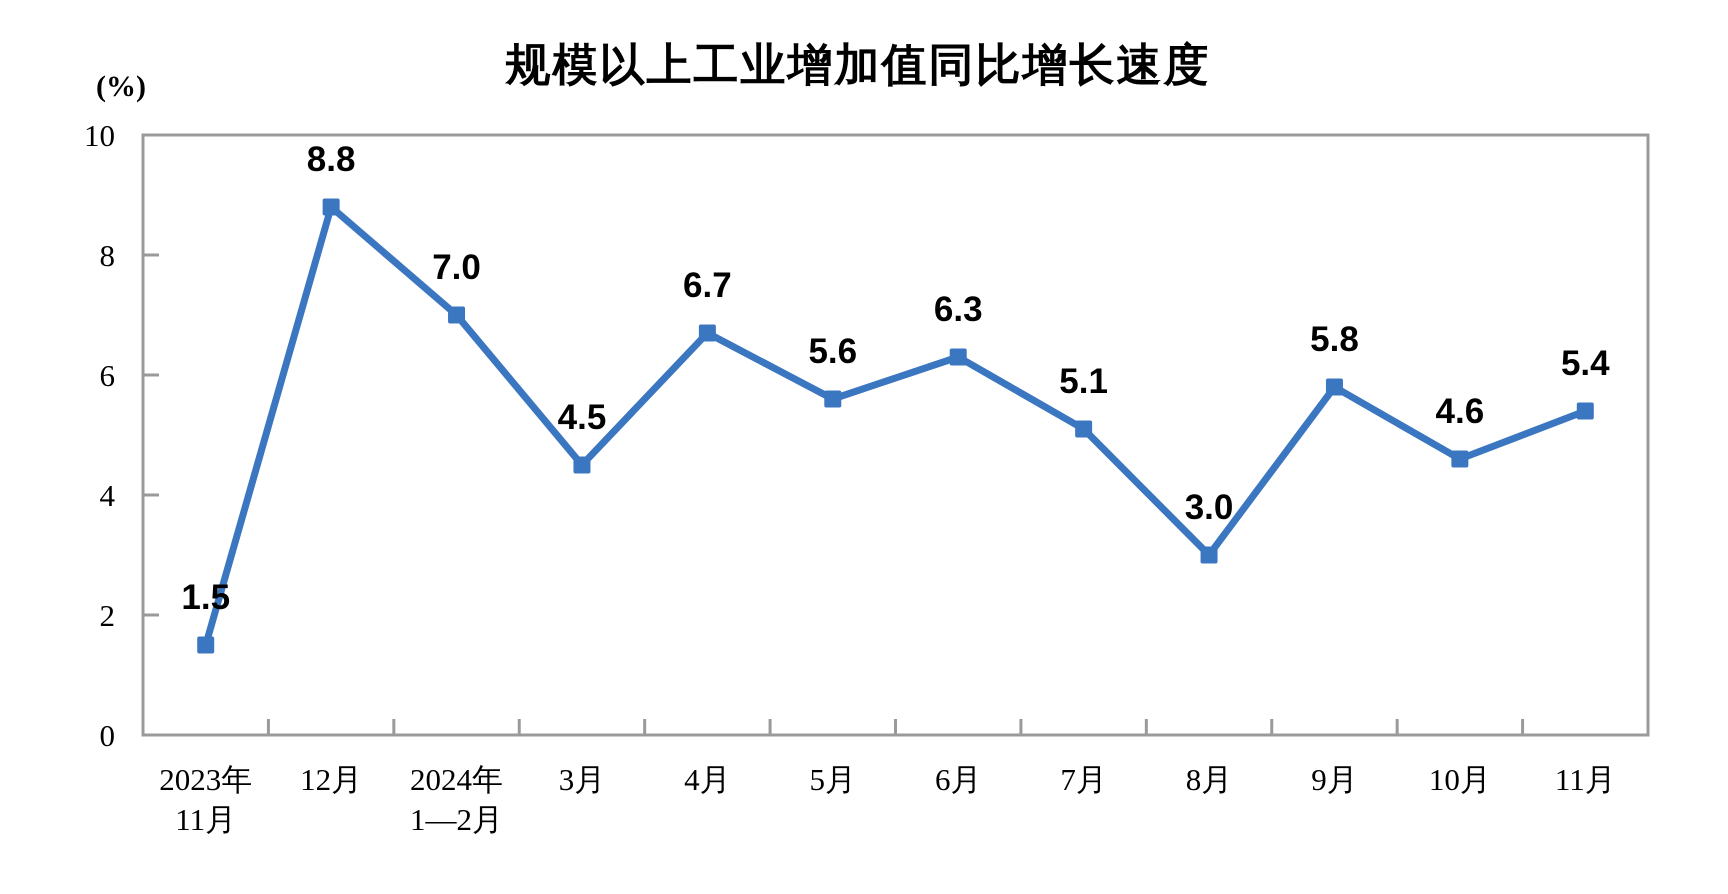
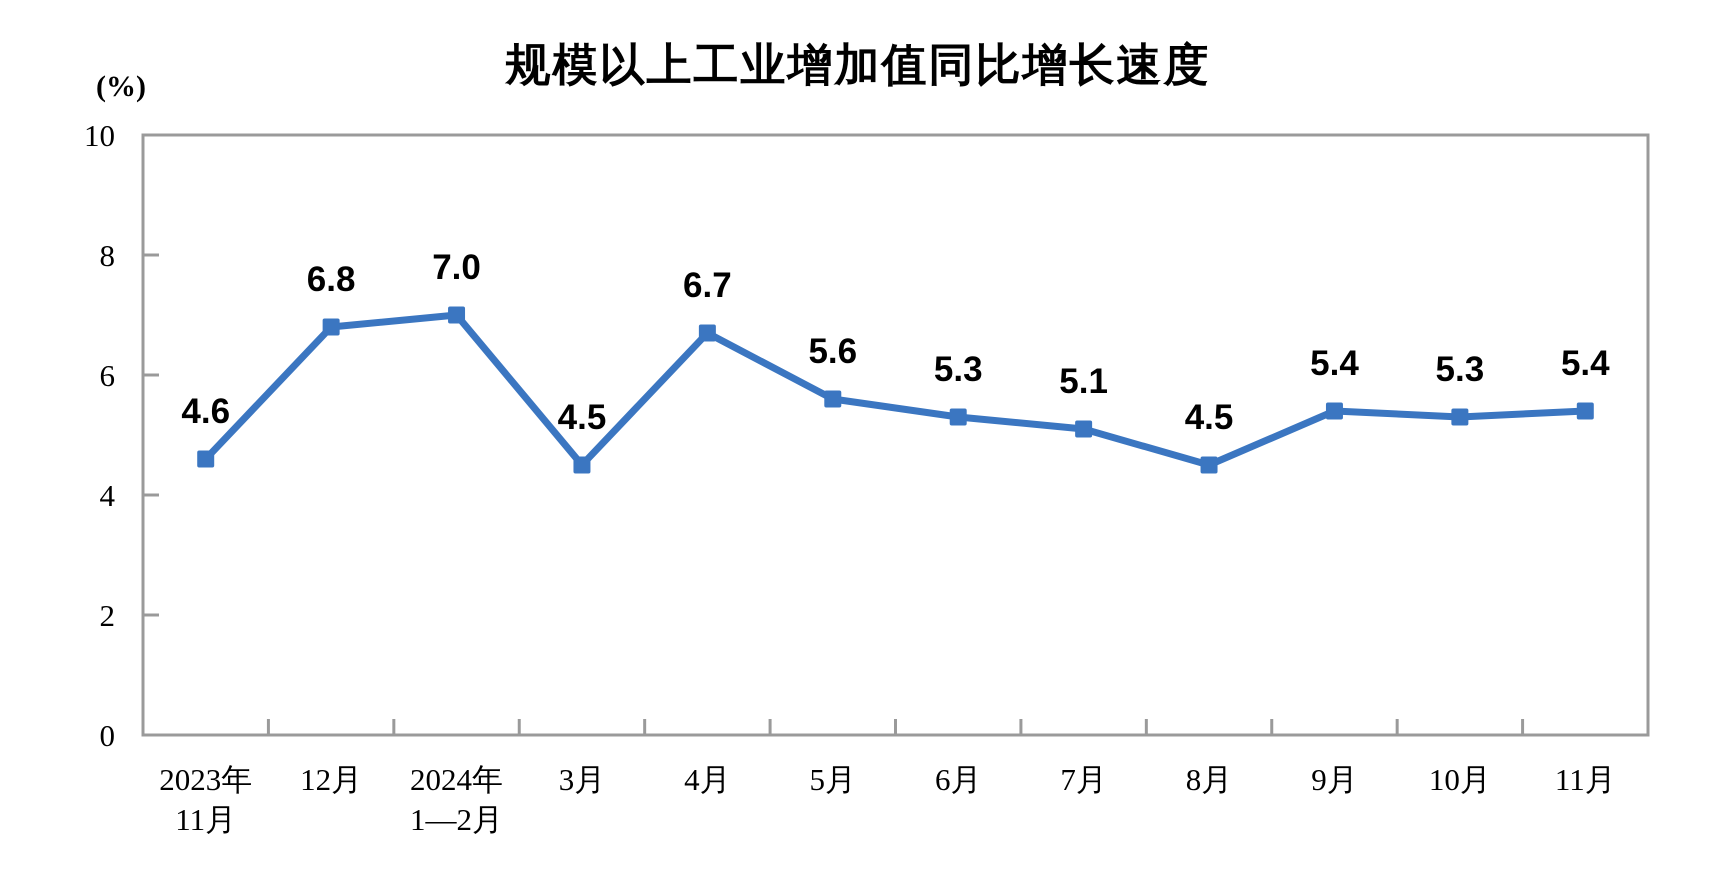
2023年 11月: 1.5 -> 4.6
12月: 8.8 -> 6.8
6月: 6.3 -> 5.3
8月: 3.0 -> 4.5
9月: 5.8 -> 5.4
10月: 4.6 -> 5.3
